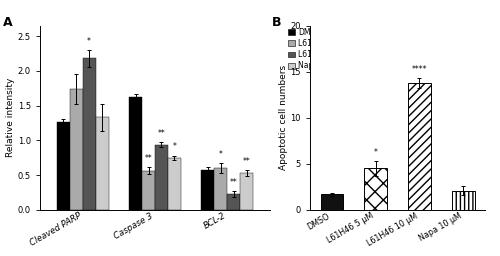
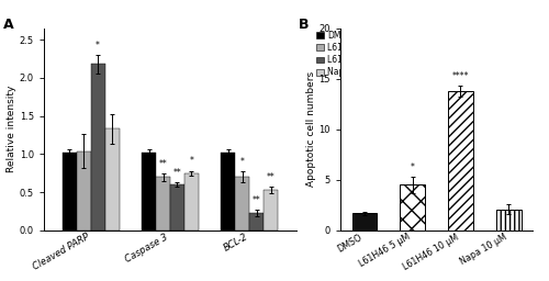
DMSO/Cleaved PARP: 1.26 -> 1.02
L61H46 5 μM/Cleaved PARP: 1.74 -> 1.04
DMSO/Caspase 3: 1.62 -> 1.02
L61H46 5 μM/Caspase 3: 0.56 -> 0.70
L61H46 10 μM/Caspase 3: 0.94 -> 0.60
DMSO/BCL-2: 0.58 -> 1.02
L61H46 5 μM/BCL-2: 0.60 -> 0.70
